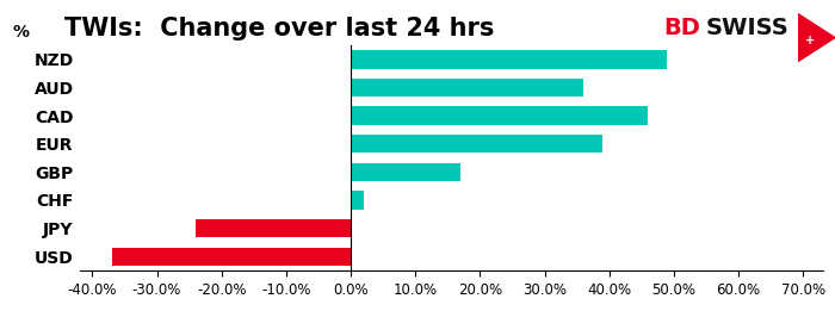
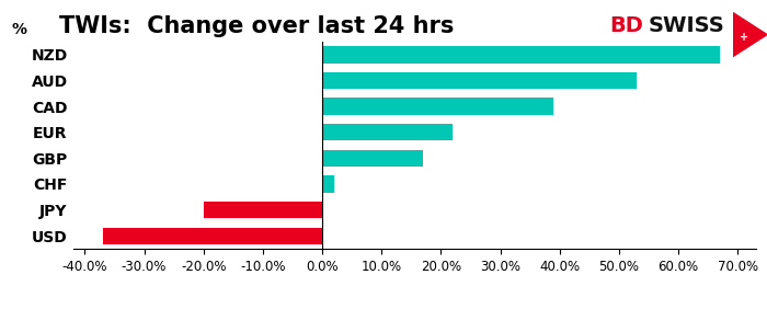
NZD: 49% -> 67%
AUD: 36% -> 53%
CAD: 46% -> 39%
EUR: 39% -> 22%
JPY: -24% -> -20%
